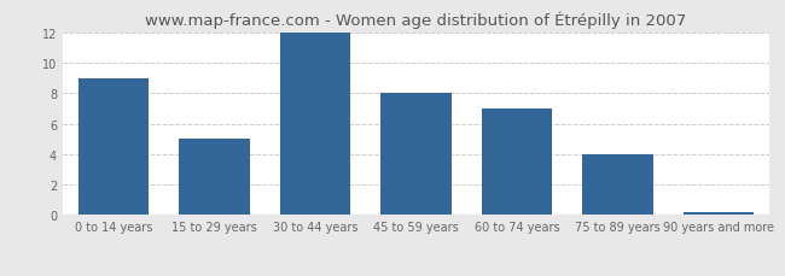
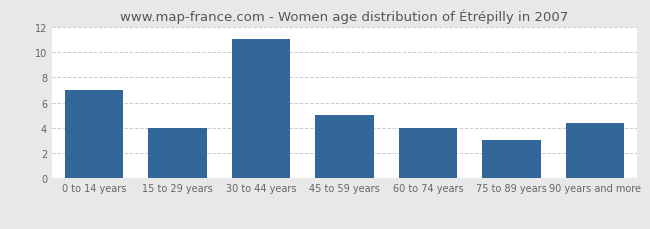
0 to 14 years: 9.0 -> 7.0
15 to 29 years: 5.0 -> 4.0
30 to 44 years: 12.0 -> 11.0
45 to 59 years: 8.0 -> 5.0
60 to 74 years: 7.0 -> 4.0
75 to 89 years: 4.0 -> 3.0
90 years and more: 0.2 -> 4.4
